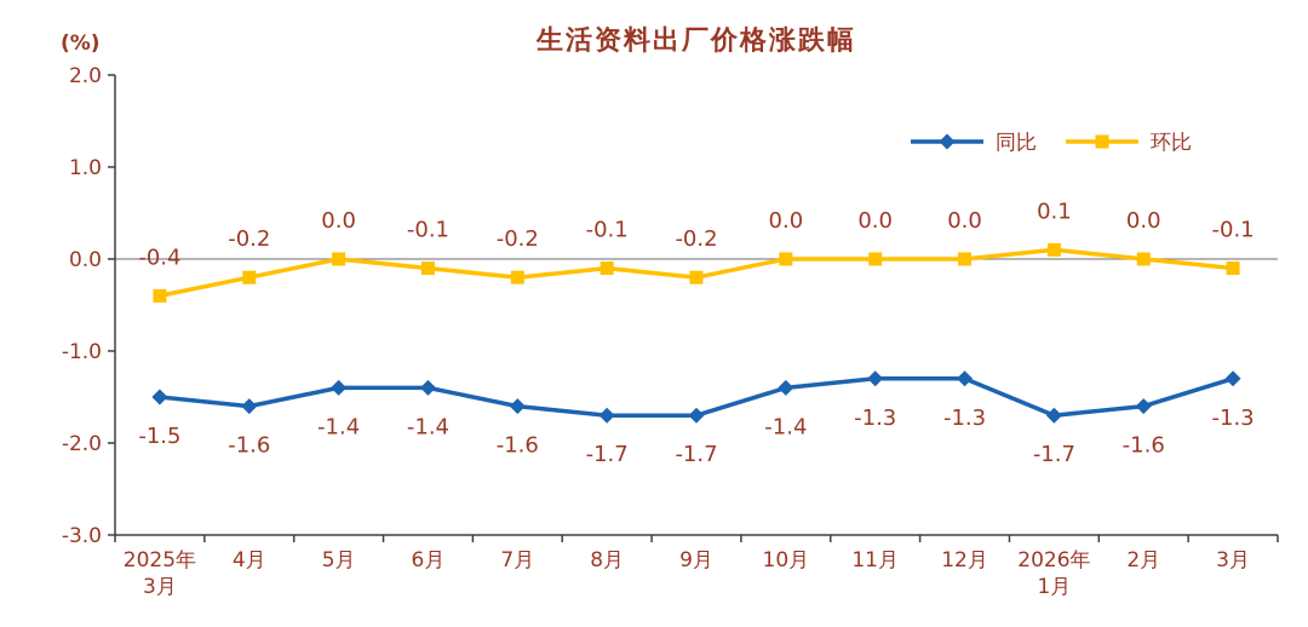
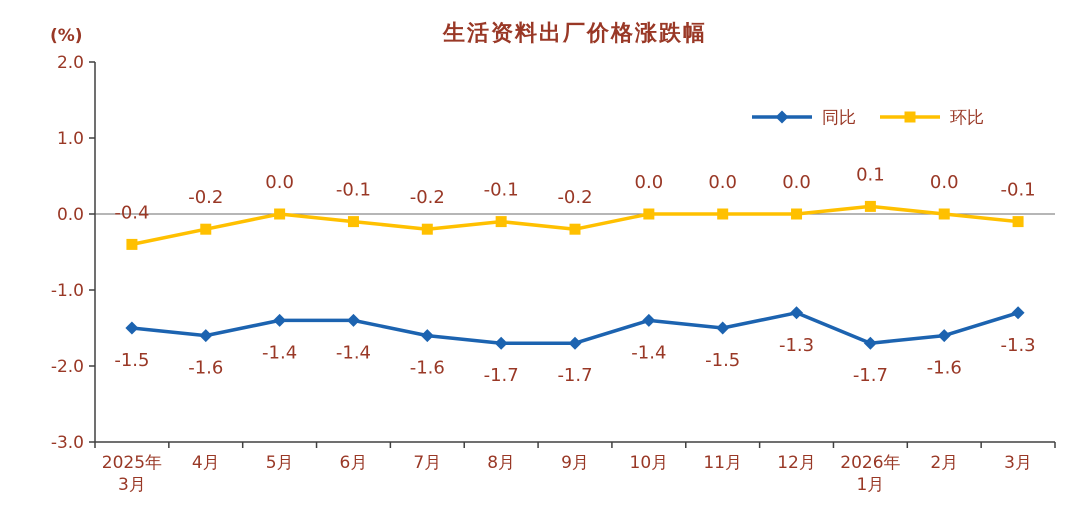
同比/11月: -1.3 -> -1.5
